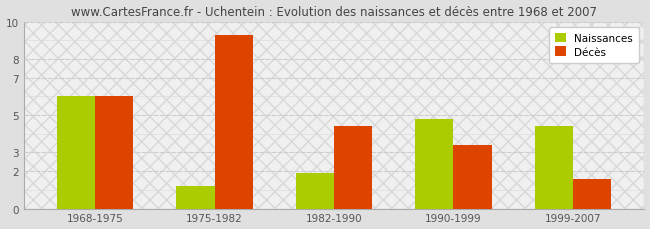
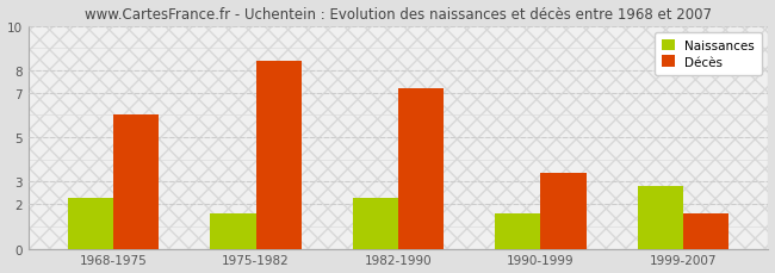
Naissances/1968-1975: 6.0 -> 2.2
Naissances/1975-1982: 1.2 -> 1.6
Décès/1975-1982: 9.3 -> 8.4
Naissances/1982-1990: 1.9 -> 2.2
Décès/1982-1990: 4.4 -> 7.2
Naissances/1990-1999: 4.8 -> 1.6
Naissances/1999-2007: 4.4 -> 2.8
